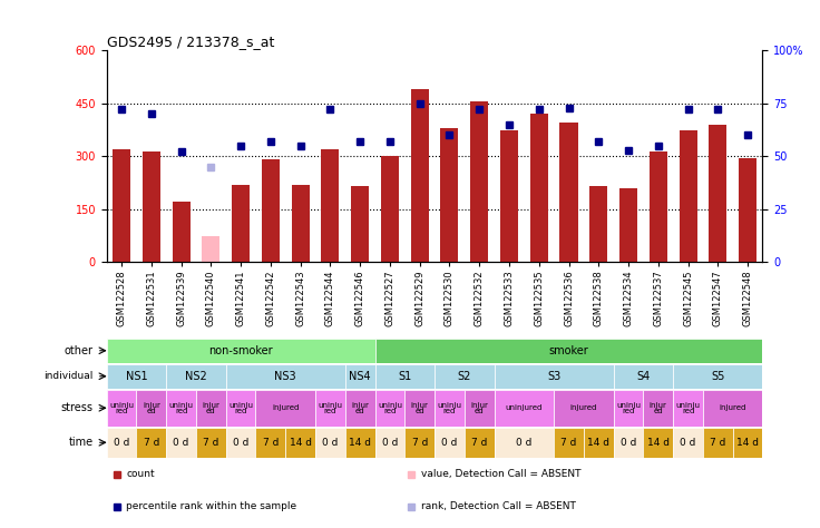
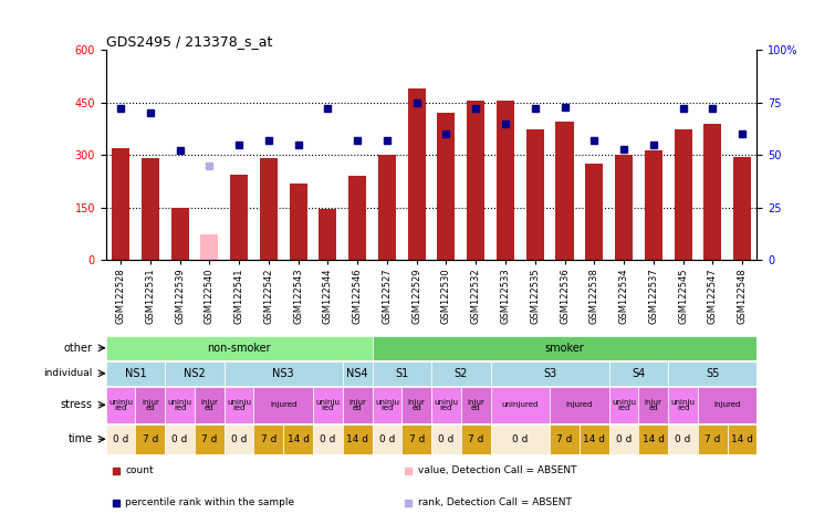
GSM122531: 315 -> 290
GSM122539: 170 -> 150
GSM122541: 220 -> 245
GSM122544: 320 -> 145
GSM122546: 215 -> 240
GSM122530: 380 -> 420
GSM122533: 375 -> 455
GSM122535: 420 -> 375
GSM122538: 215 -> 275
GSM122534: 210 -> 300
